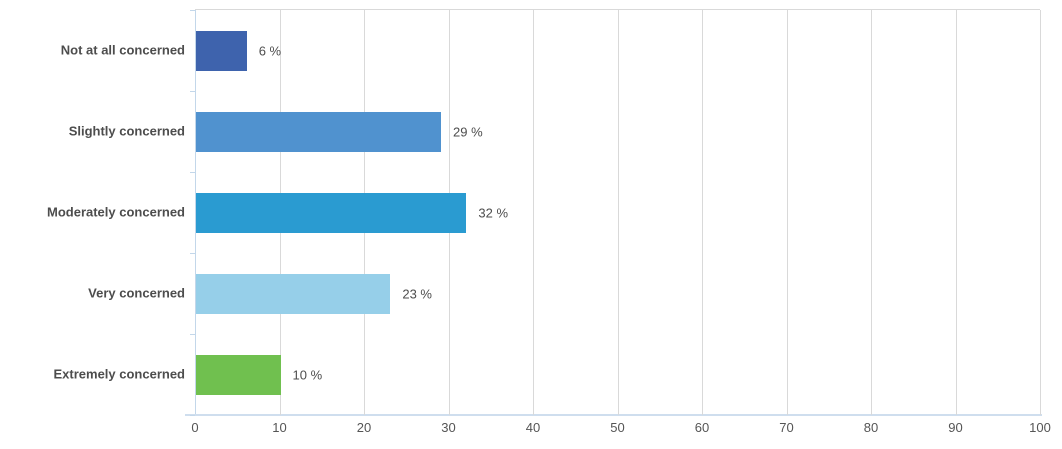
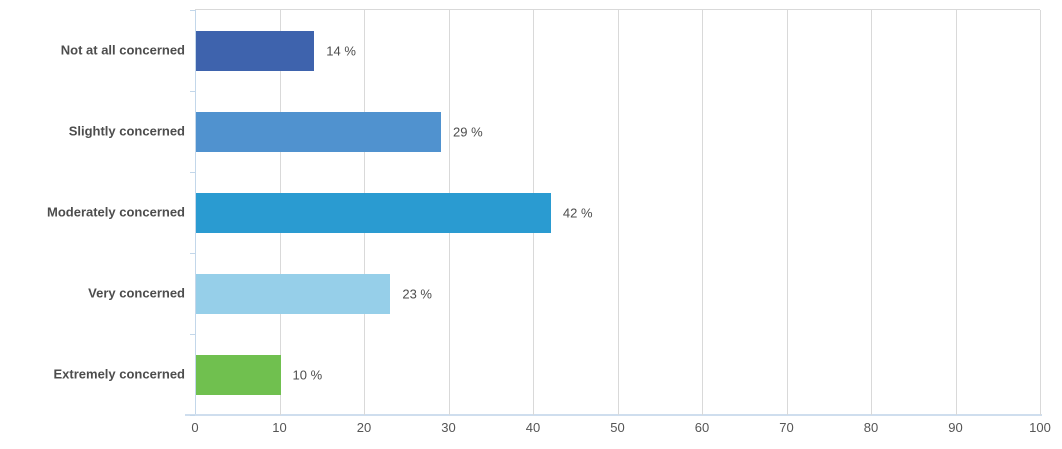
Not at all concerned: 6 -> 14
Moderately concerned: 32 -> 42
